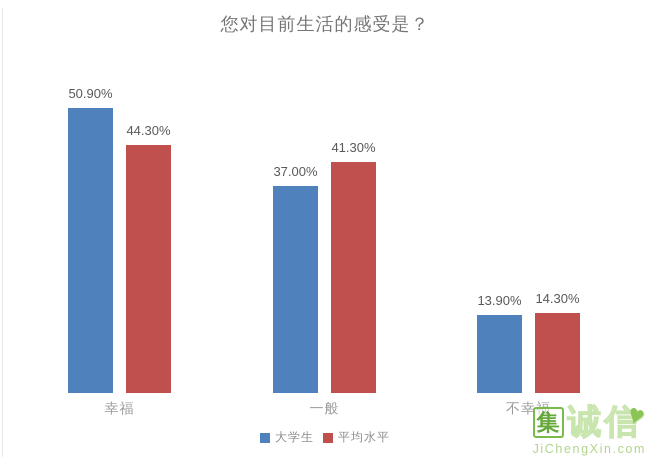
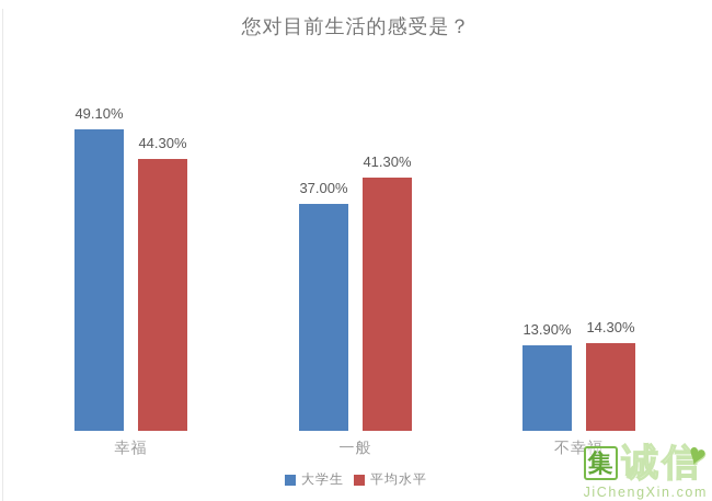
大学生/幸福: 50.90% -> 49.10%
